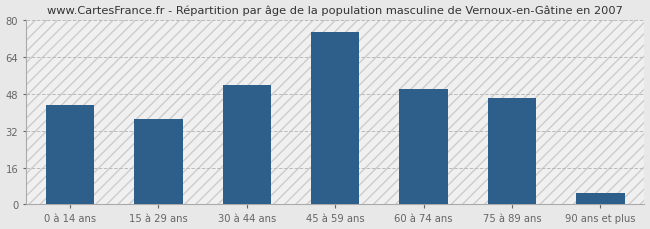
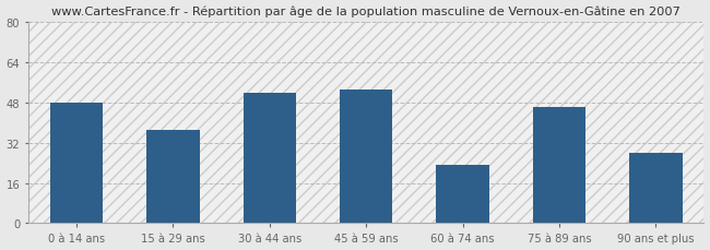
0 à 14 ans: 43 -> 48
45 à 59 ans: 75 -> 53
60 à 74 ans: 50 -> 23
90 ans et plus: 5 -> 28
